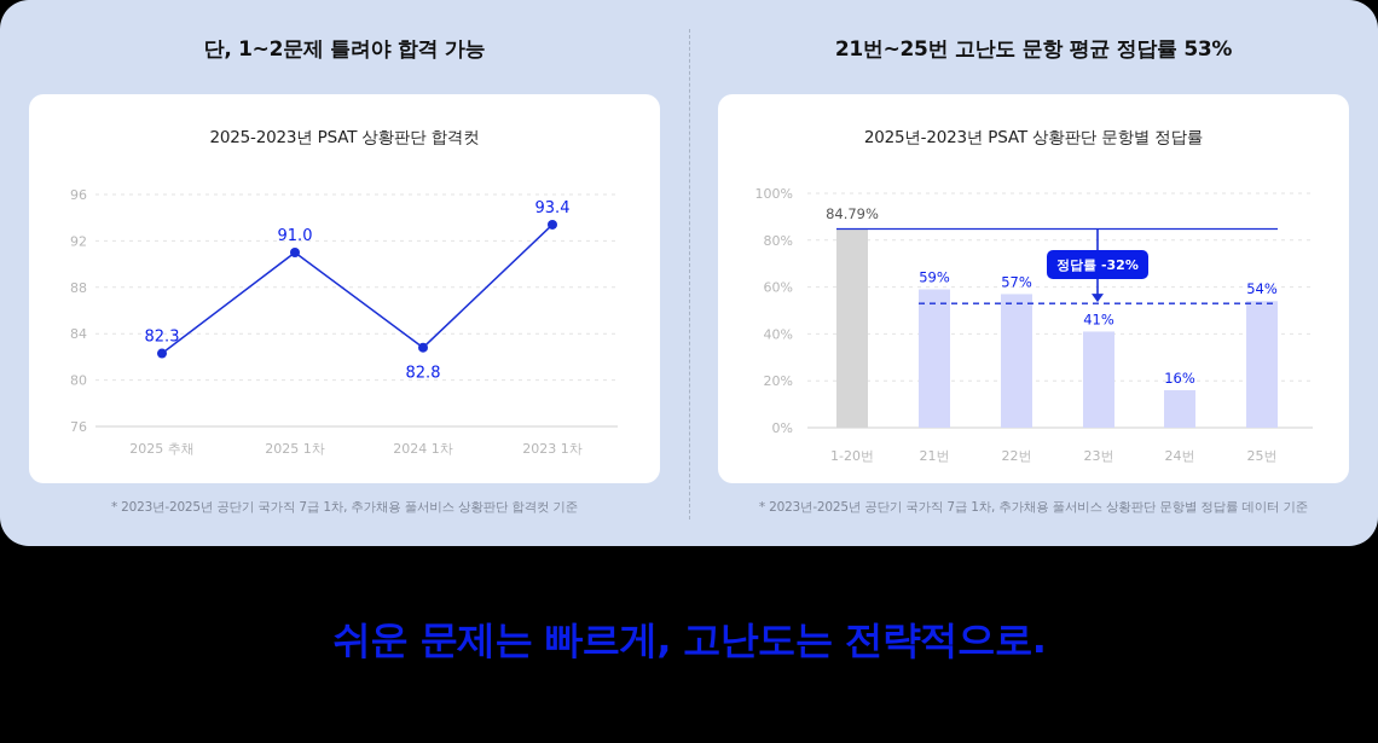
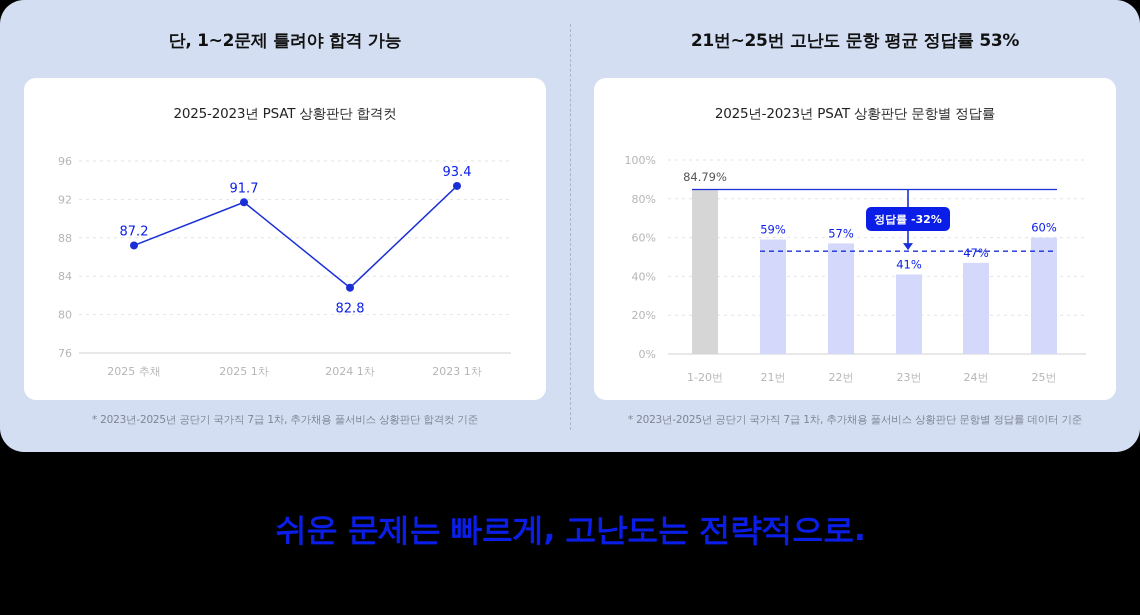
2025-2023년 PSAT 상황판단 합격컷/2025 추채: 82.3 -> 87.2
2025-2023년 PSAT 상황판단 합격컷/2025 1차: 91.0 -> 91.7
2025년-2023년 PSAT 상황판단 문항별 정답률/24번: 16% -> 47%
2025년-2023년 PSAT 상황판단 문항별 정답률/25번: 54% -> 60%
